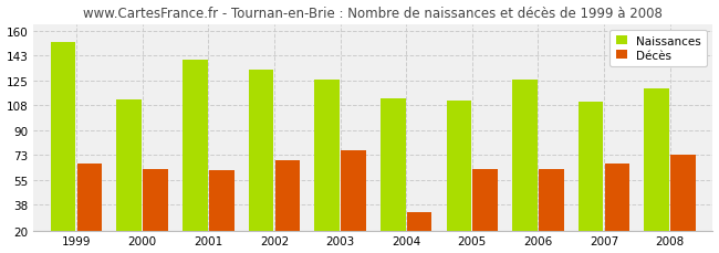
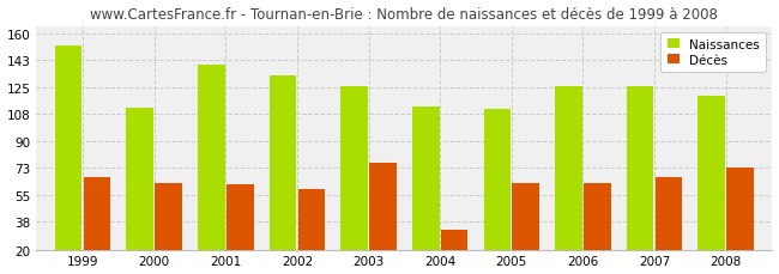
Décès/2002: 69 -> 59
Naissances/2007: 110 -> 126
